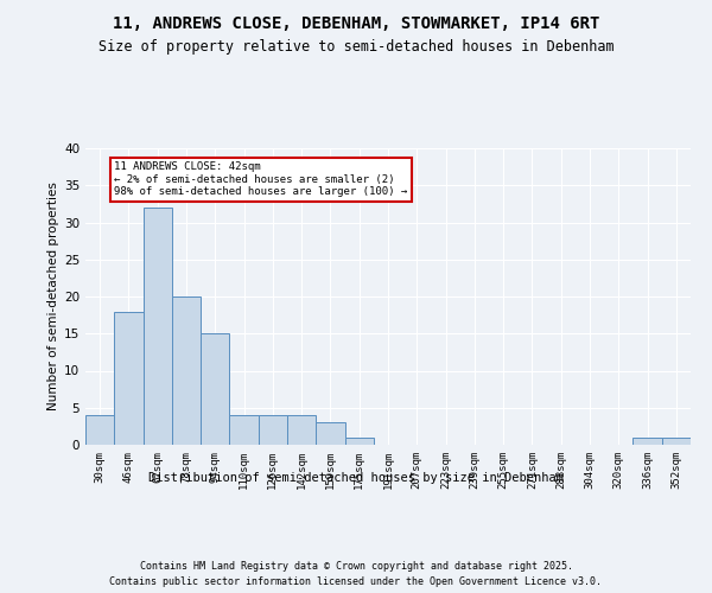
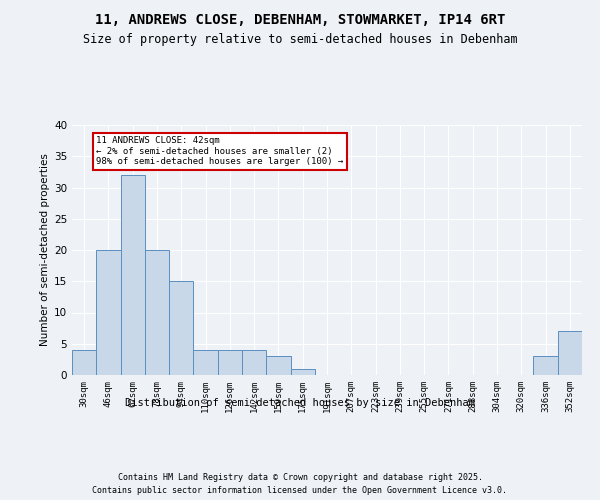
46sqm: 18 -> 20
336sqm: 1 -> 3
352sqm: 1 -> 7
